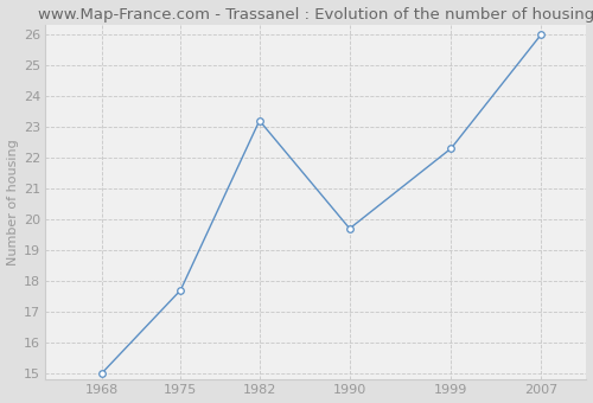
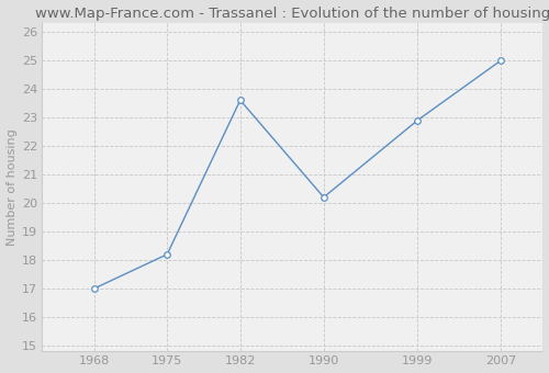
1968: 15.0 -> 17.0
1975: 17.7 -> 18.2
1982: 23.2 -> 23.6
1990: 19.7 -> 20.2
1999: 22.3 -> 22.9
2007: 26.0 -> 25.0
